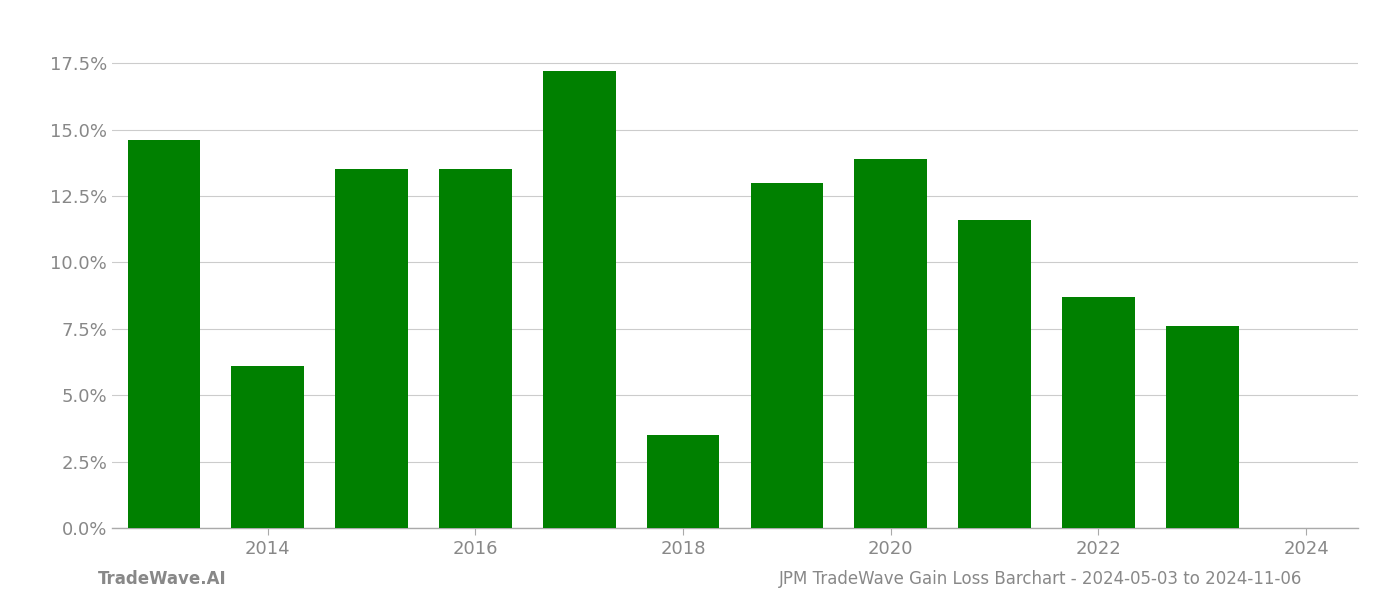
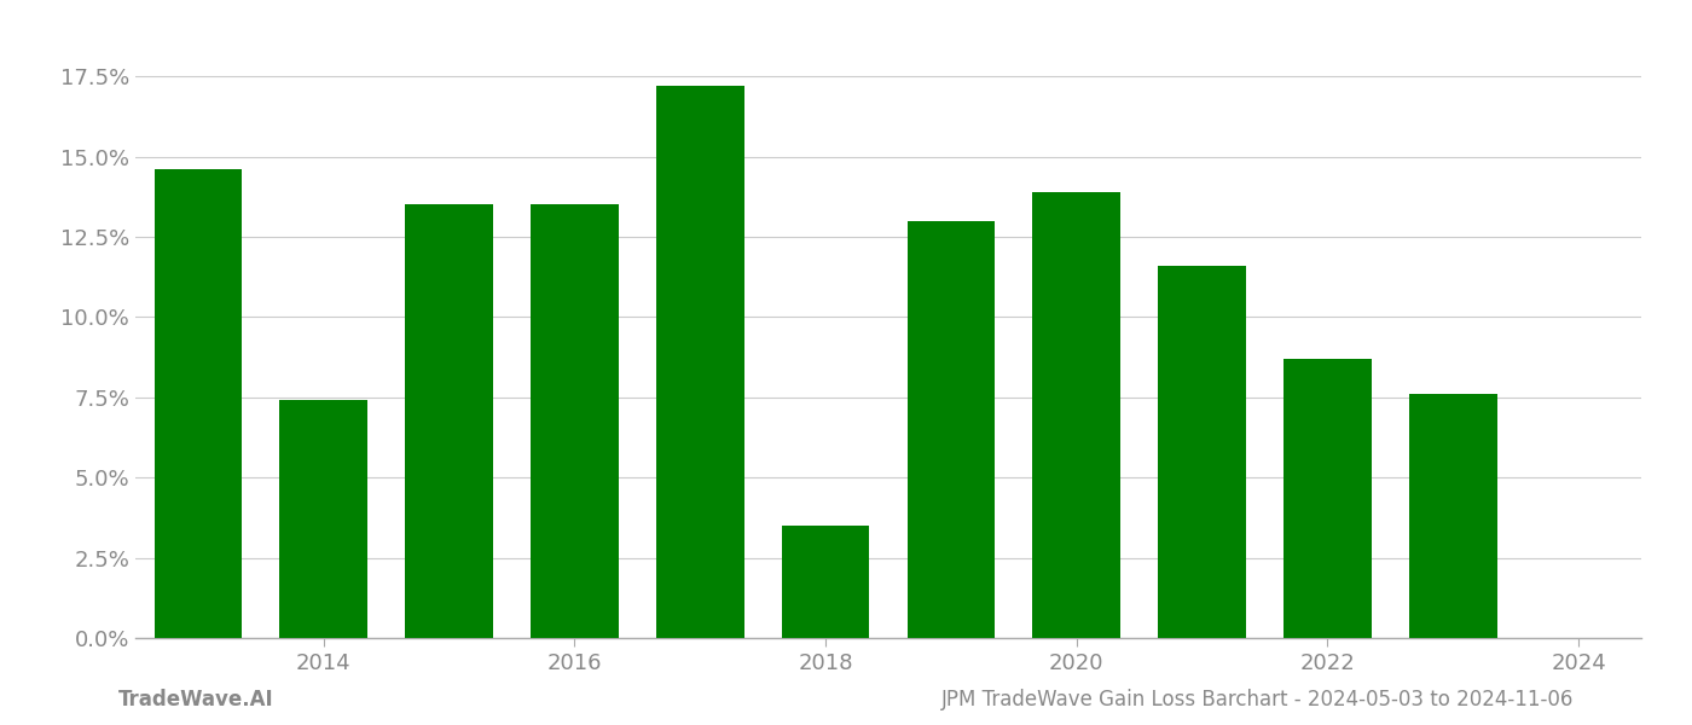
2014: 6.1% -> 7.4%
